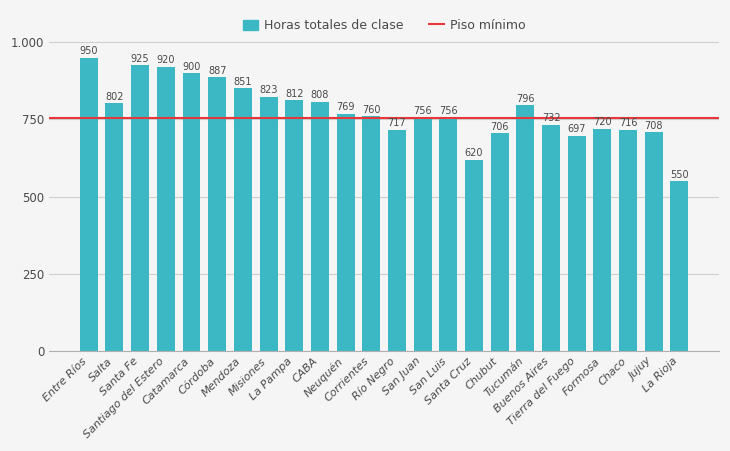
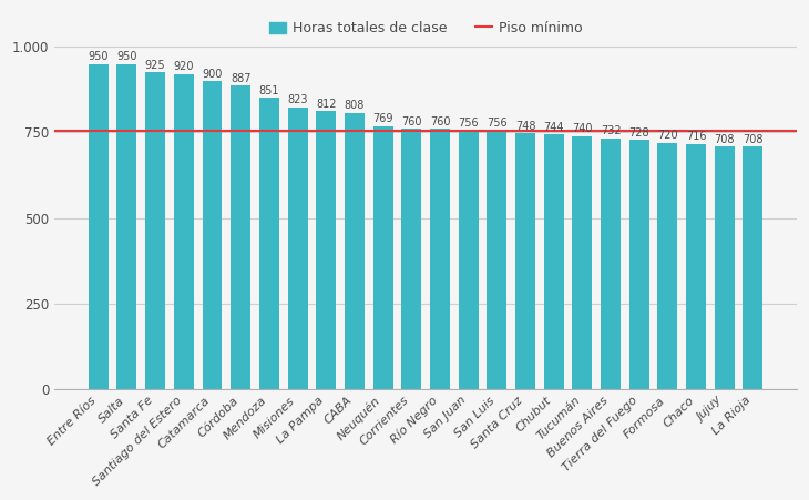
Salta: 802 -> 950
Río Negro: 717 -> 760
Santa Cruz: 620 -> 748
Chubut: 706 -> 744
Tucumán: 796 -> 740
Tierra del Fuego: 697 -> 728
La Rioja: 550 -> 708
